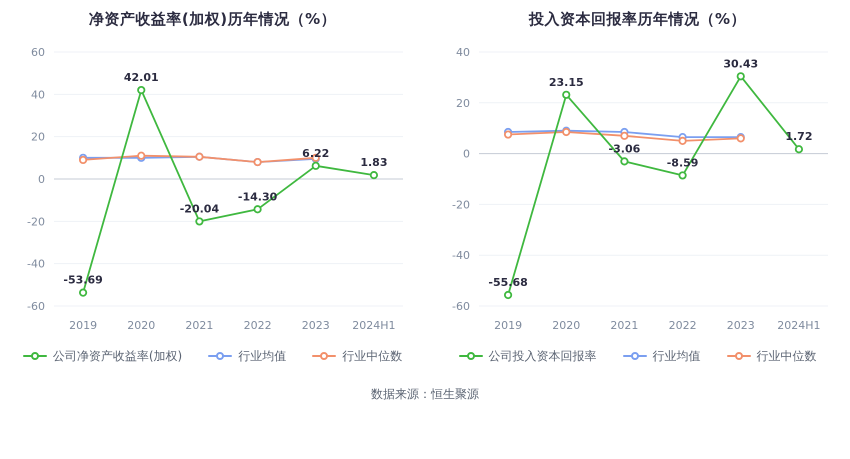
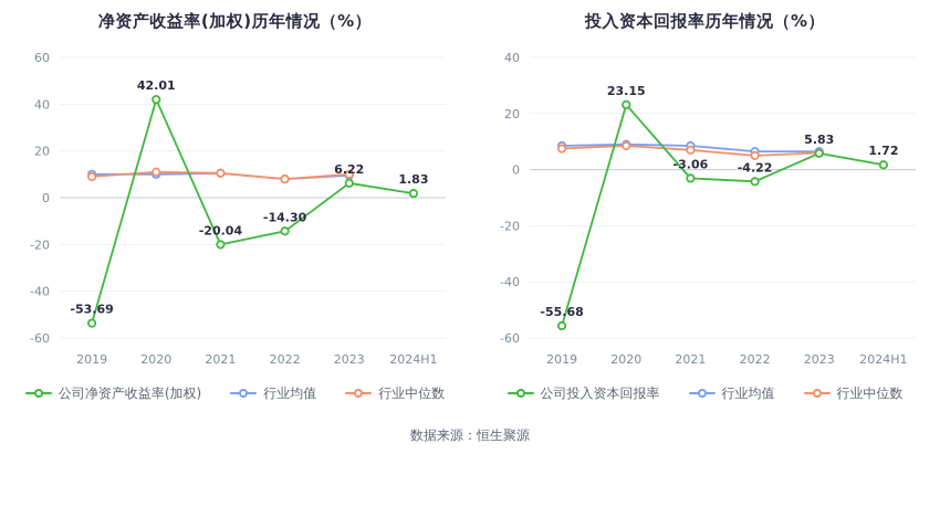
投入资本回报率历年情况（%）/公司投入资本回报率/2022: -8.59 -> -4.22
投入资本回报率历年情况（%）/公司投入资本回报率/2023: 30.43 -> 5.83
